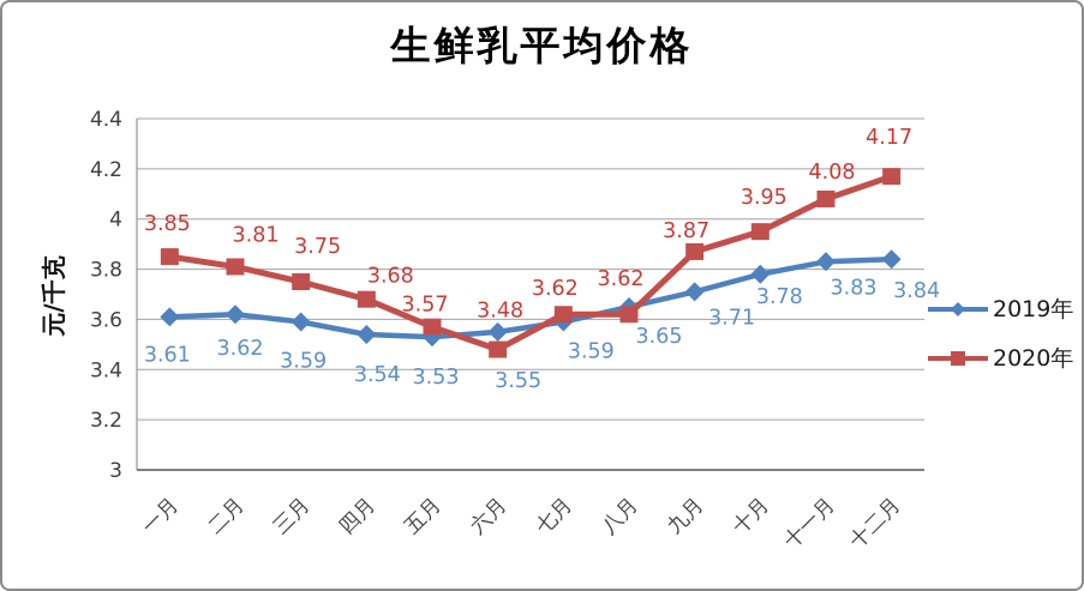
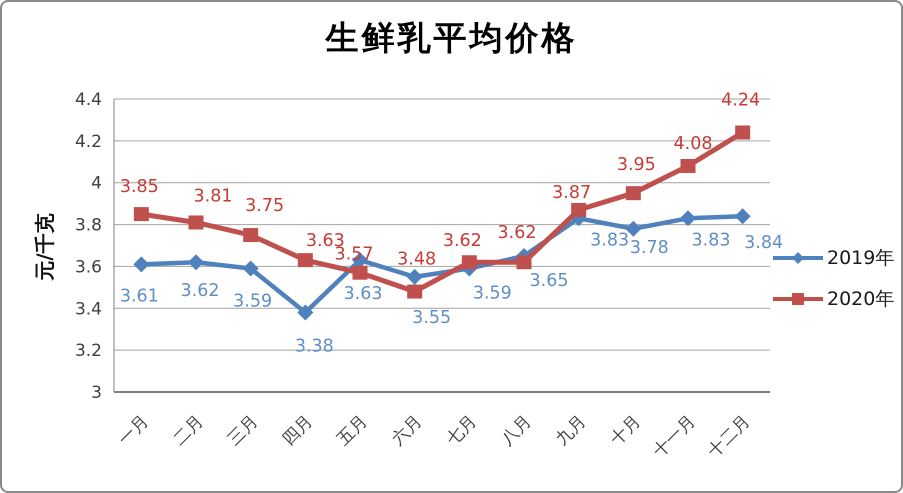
2019年/四月: 3.54 -> 3.38
2020年/四月: 3.68 -> 3.63
2019年/五月: 3.53 -> 3.63
2019年/九月: 3.71 -> 3.83
2020年/十二月: 4.17 -> 4.24
